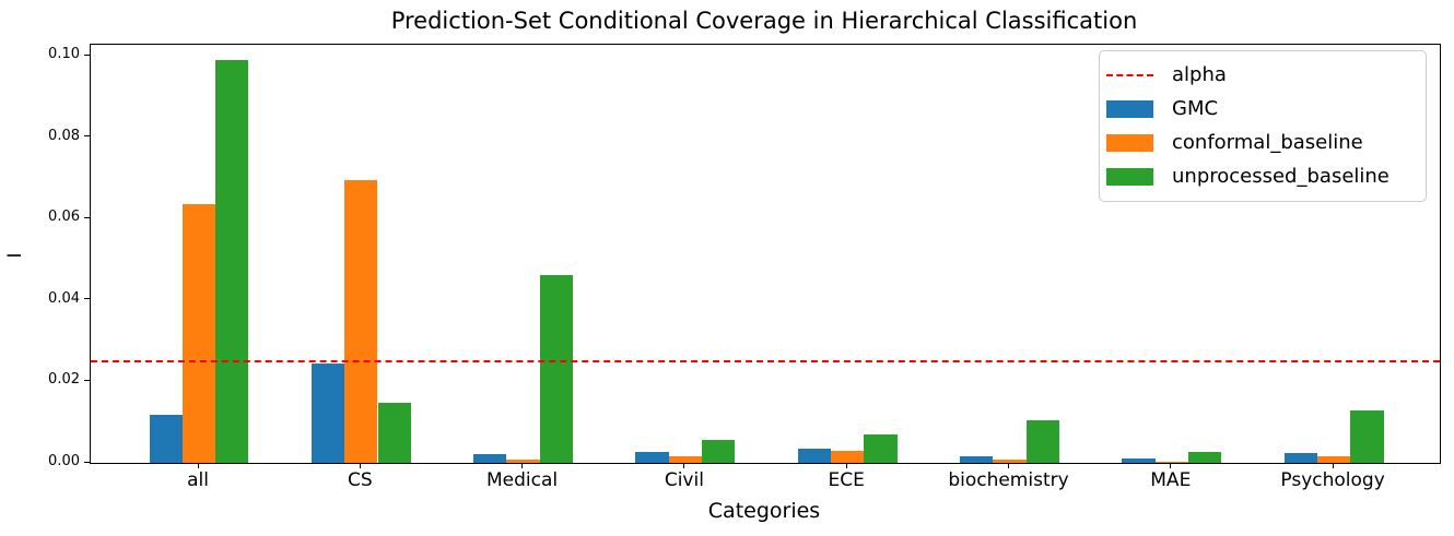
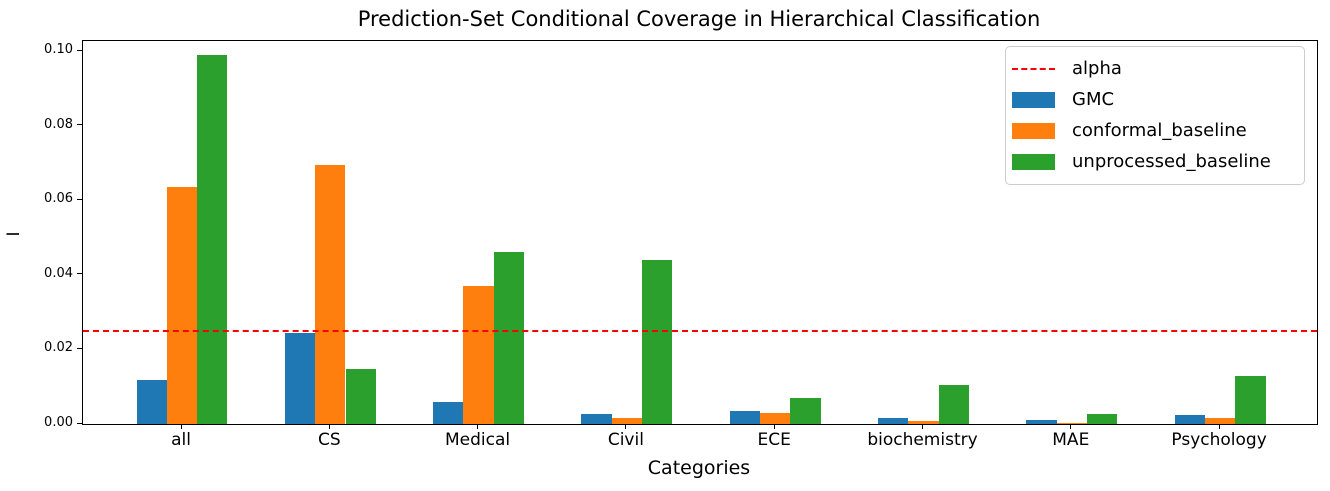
GMC/Medical: 0.002 -> 0.006
conformal_baseline/Medical: 0.001 -> 0.037
unprocessed_baseline/Civil: 0.006 -> 0.044
